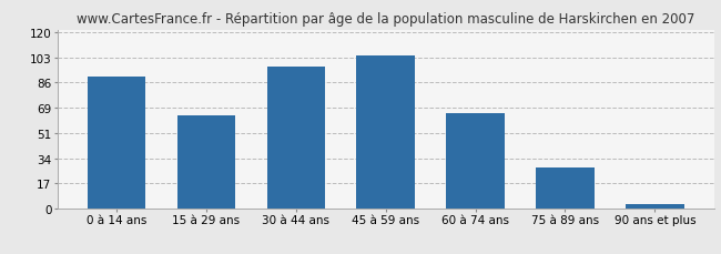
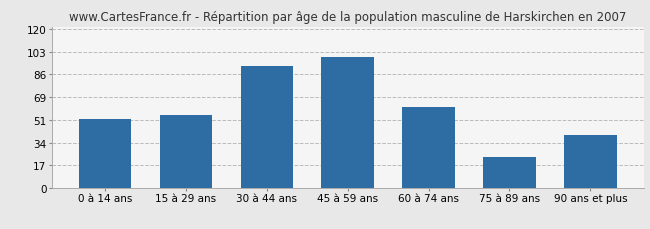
0 à 14 ans: 90 -> 52
15 à 29 ans: 63 -> 55
30 à 44 ans: 97 -> 92
45 à 59 ans: 104 -> 99
60 à 74 ans: 65 -> 61
75 à 89 ans: 28 -> 23
90 ans et plus: 3 -> 40
